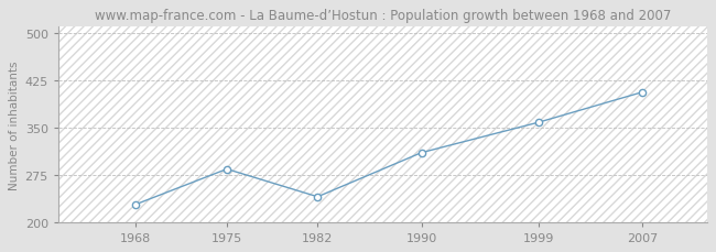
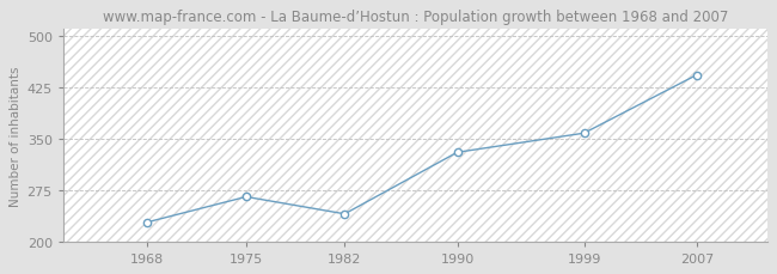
1975: 284 -> 265
1990: 310 -> 330
2007: 406 -> 443
